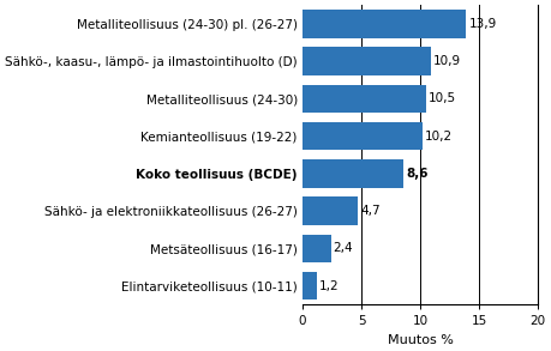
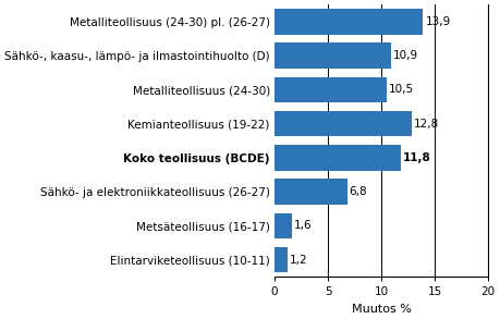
Kemianteollisuus (19-22): 10,2 -> 12,8
Koko teollisuus (BCDE): 8,6 -> 11,8
Sähkö- ja elektroniikkateollisuus (26-27): 4,7 -> 6,8
Metsäteollisuus (16-17): 2,4 -> 1,6
